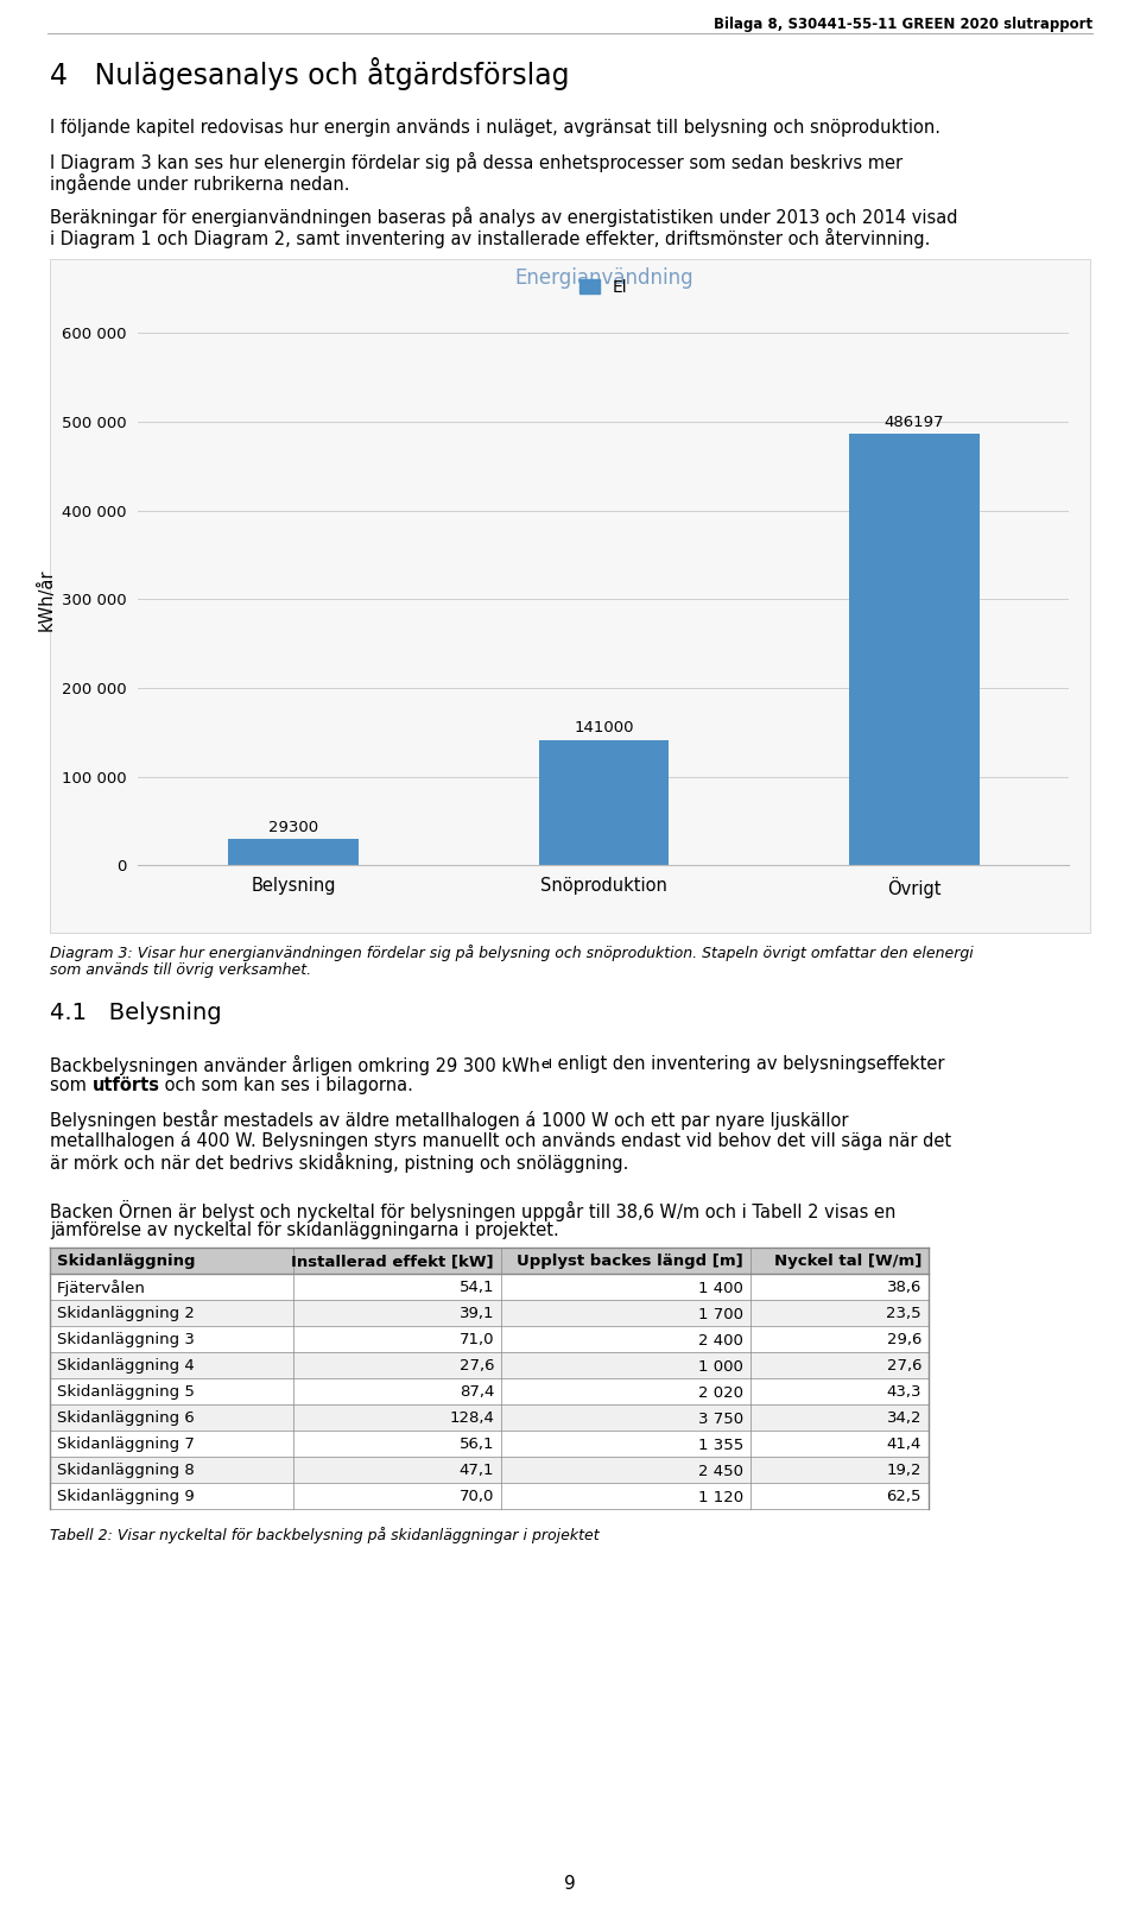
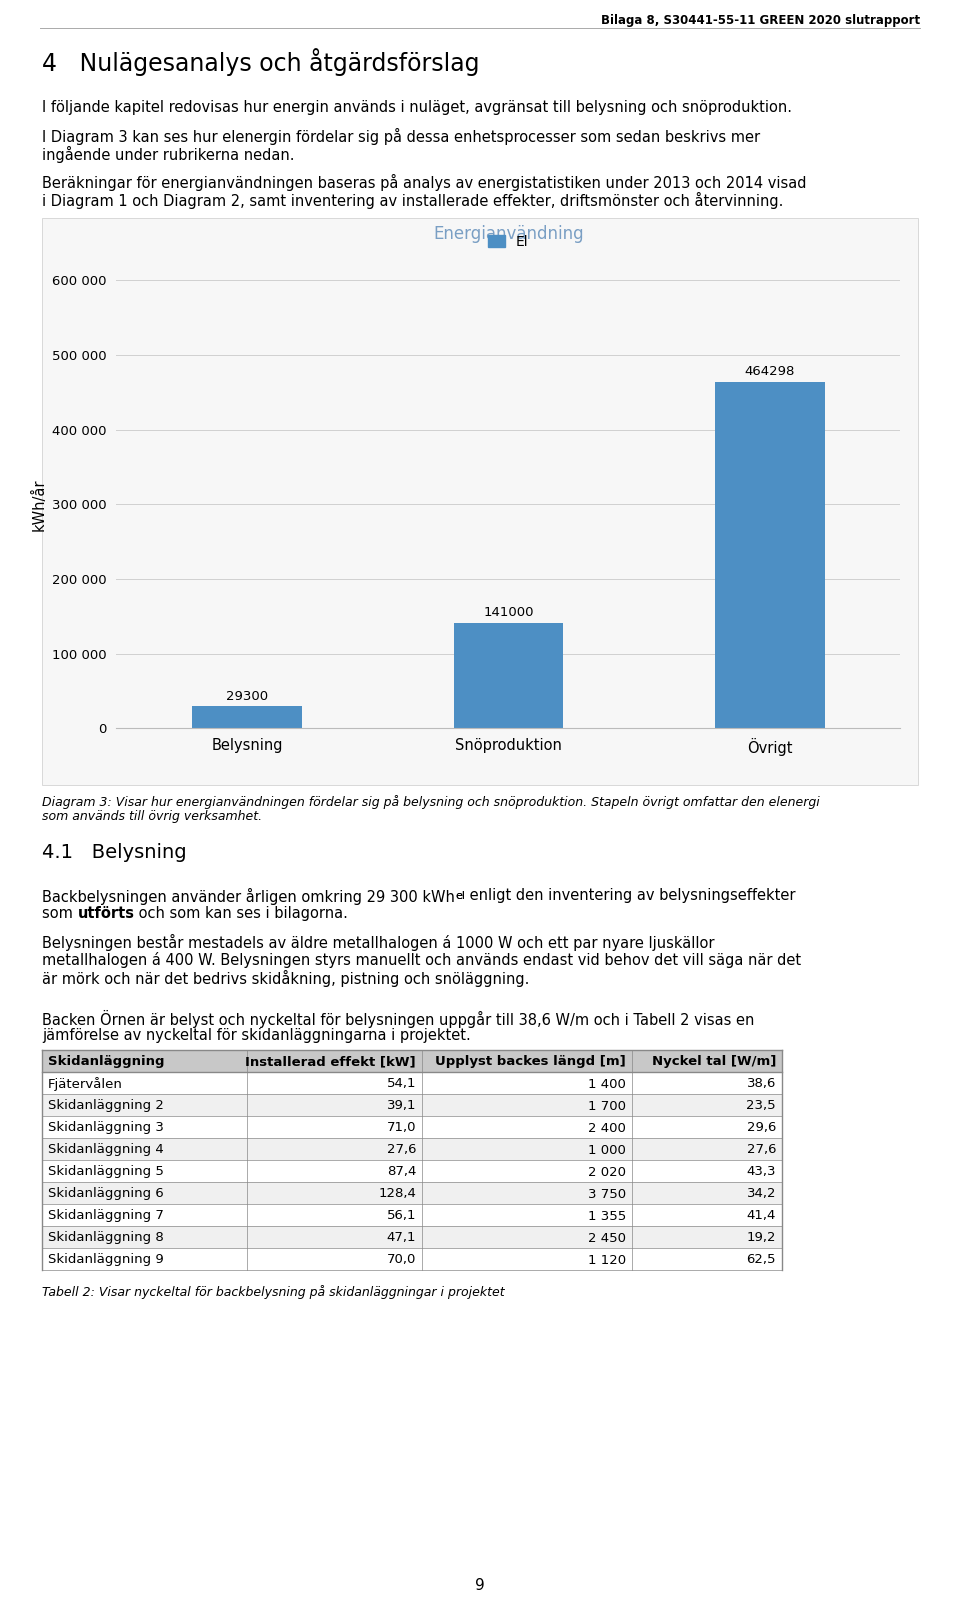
Övrigt: 486197 -> 464298
